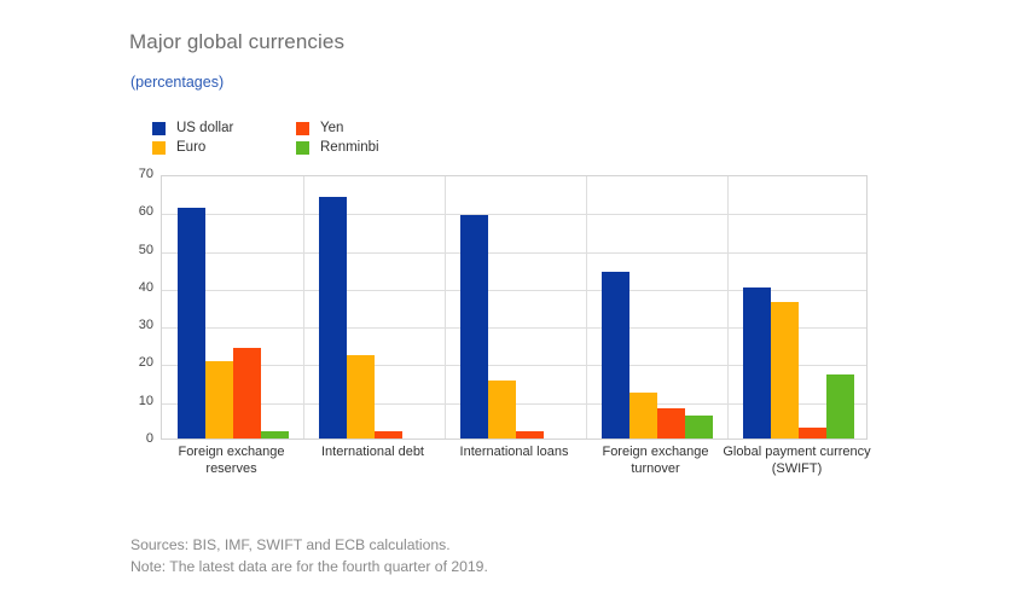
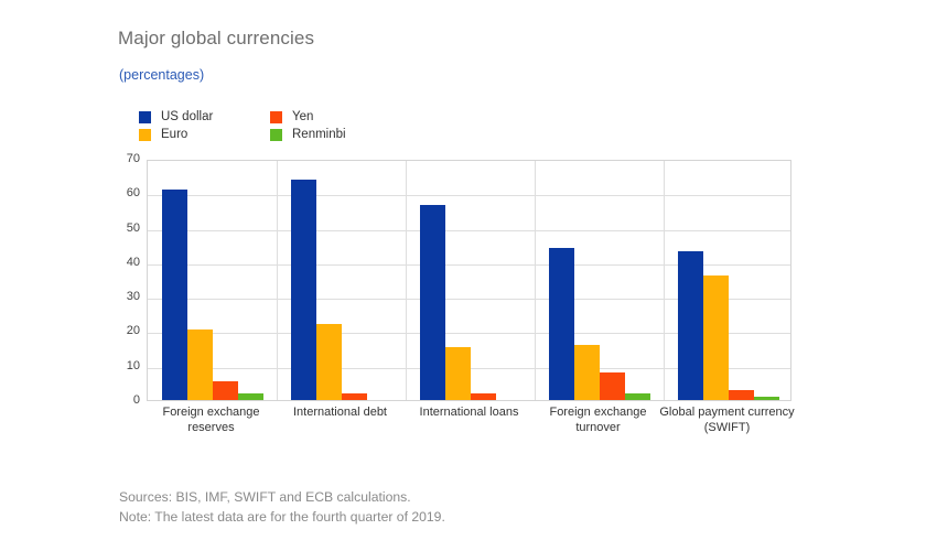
Yen/Foreign exchange reserves: 24 -> 6
US dollar/International loans: 59 -> 56
Euro/Foreign exchange turnover: 12 -> 16
Renminbi/Foreign exchange turnover: 6 -> 2
US dollar/Global payment currency (SWIFT): 40 -> 43
Renminbi/Global payment currency (SWIFT): 17 -> 1
